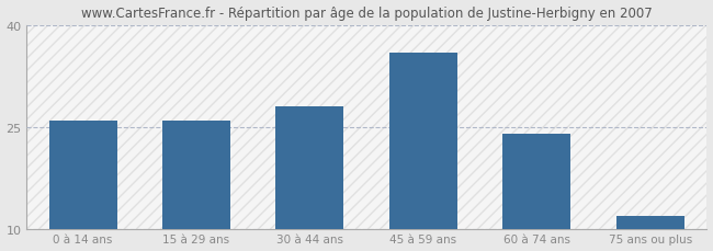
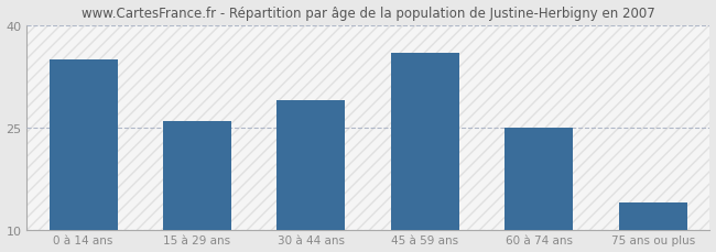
0 à 14 ans: 26 -> 35
30 à 44 ans: 28 -> 29
60 à 74 ans: 24 -> 25
75 ans ou plus: 12 -> 14
